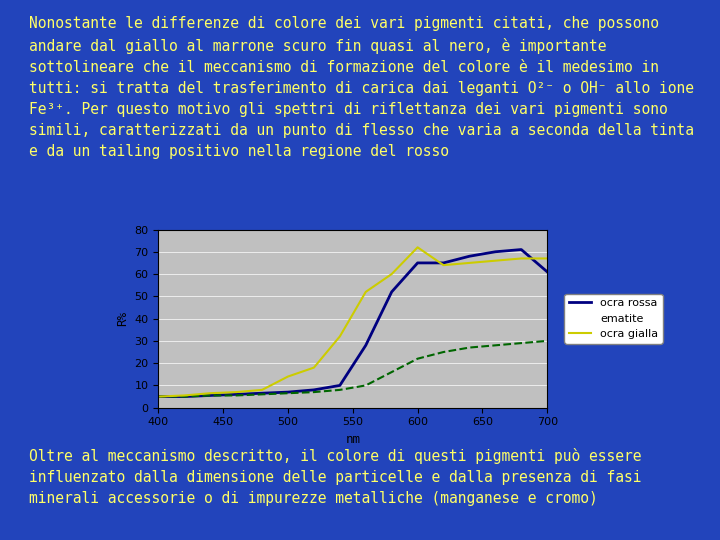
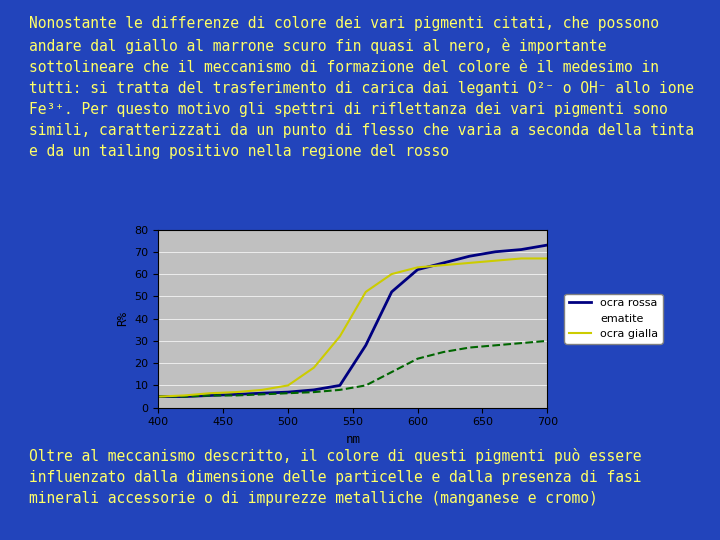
ocra gialla/500: 14.0 -> 10.0
ocra rossa/600: 65.0 -> 62.0
ocra gialla/600: 72.0 -> 63.0
ocra rossa/700: 61.0 -> 73.0
